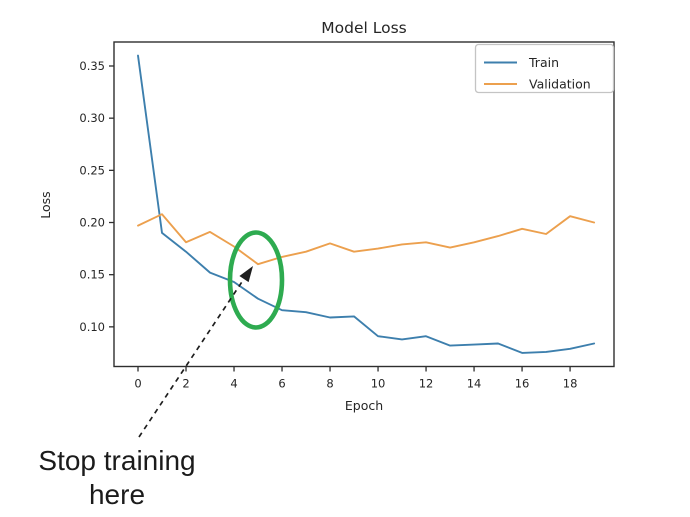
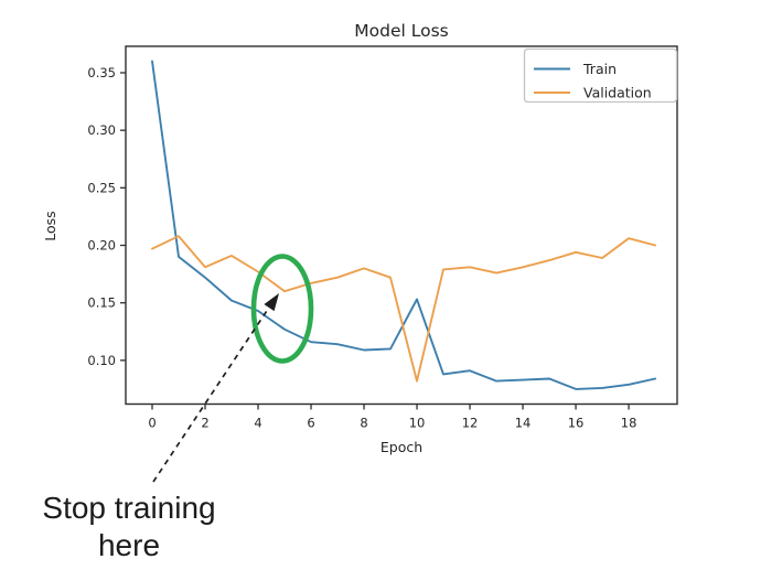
Train/10: 0.091 -> 0.153
Validation/10: 0.175 -> 0.082
